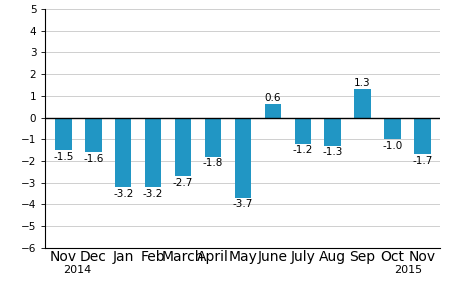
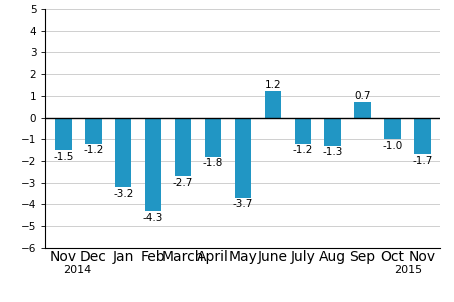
Dec: -1.6 -> -1.2
Feb: -3.2 -> -4.3
June: 0.6 -> 1.2
Sep: 1.3 -> 0.7
